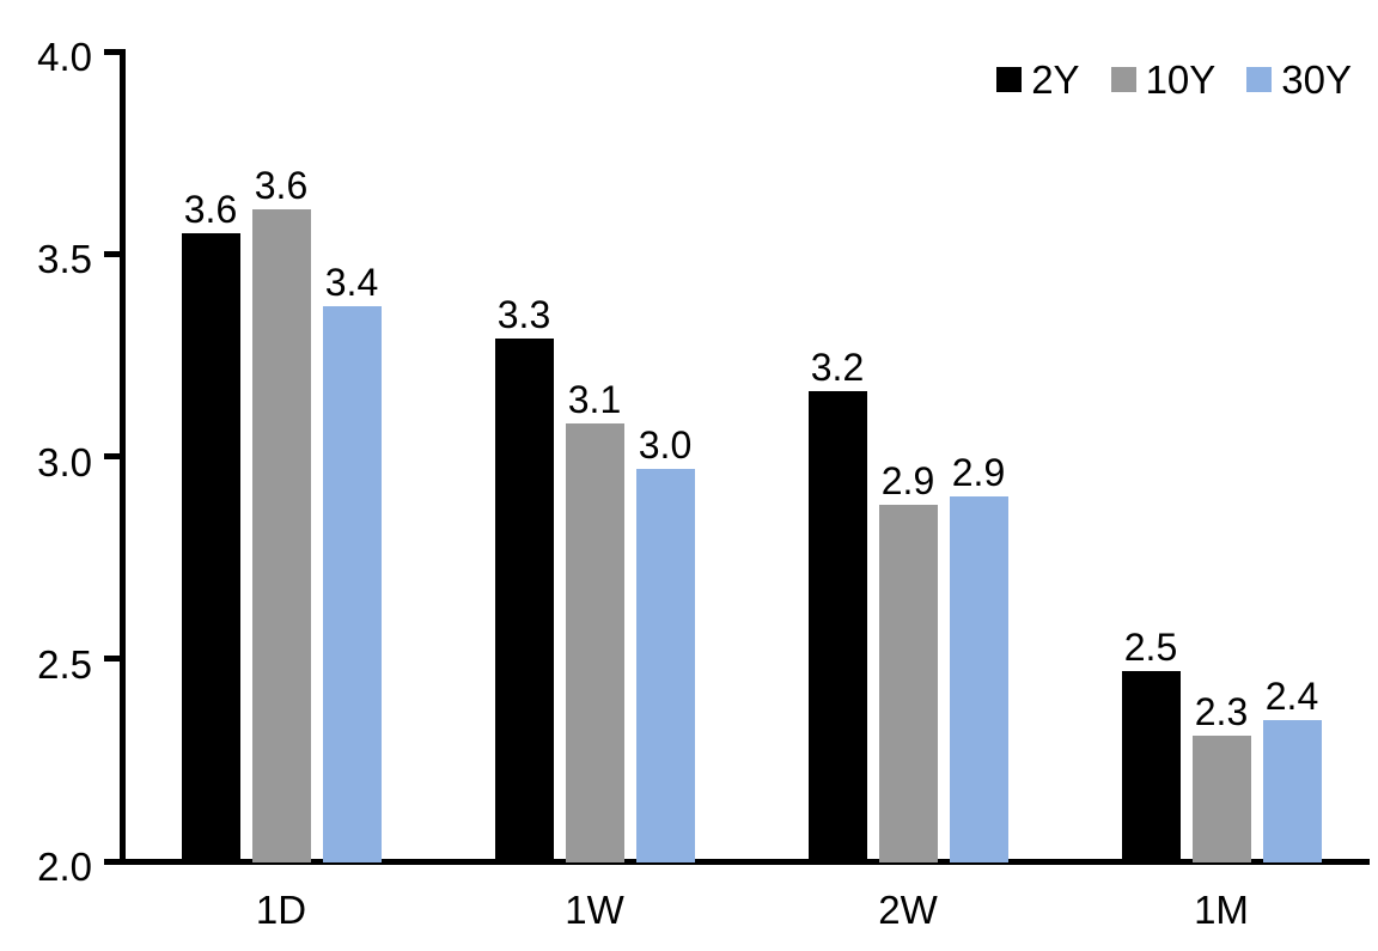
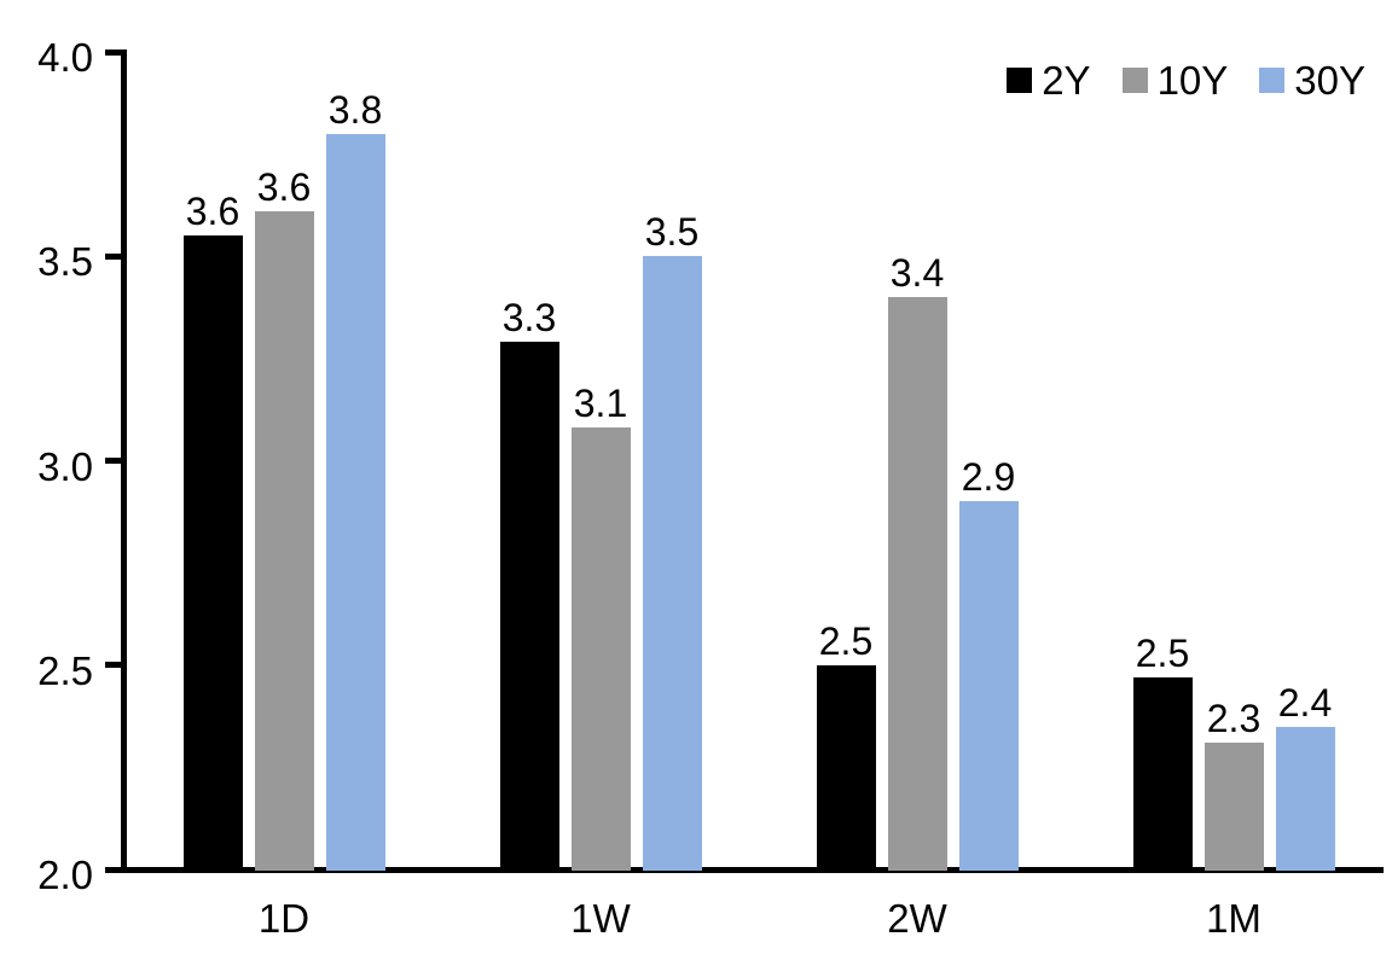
30Y/1D: 3.4 -> 3.8
30Y/1W: 3.0 -> 3.5
2Y/2W: 3.2 -> 2.5
10Y/2W: 2.9 -> 3.4
